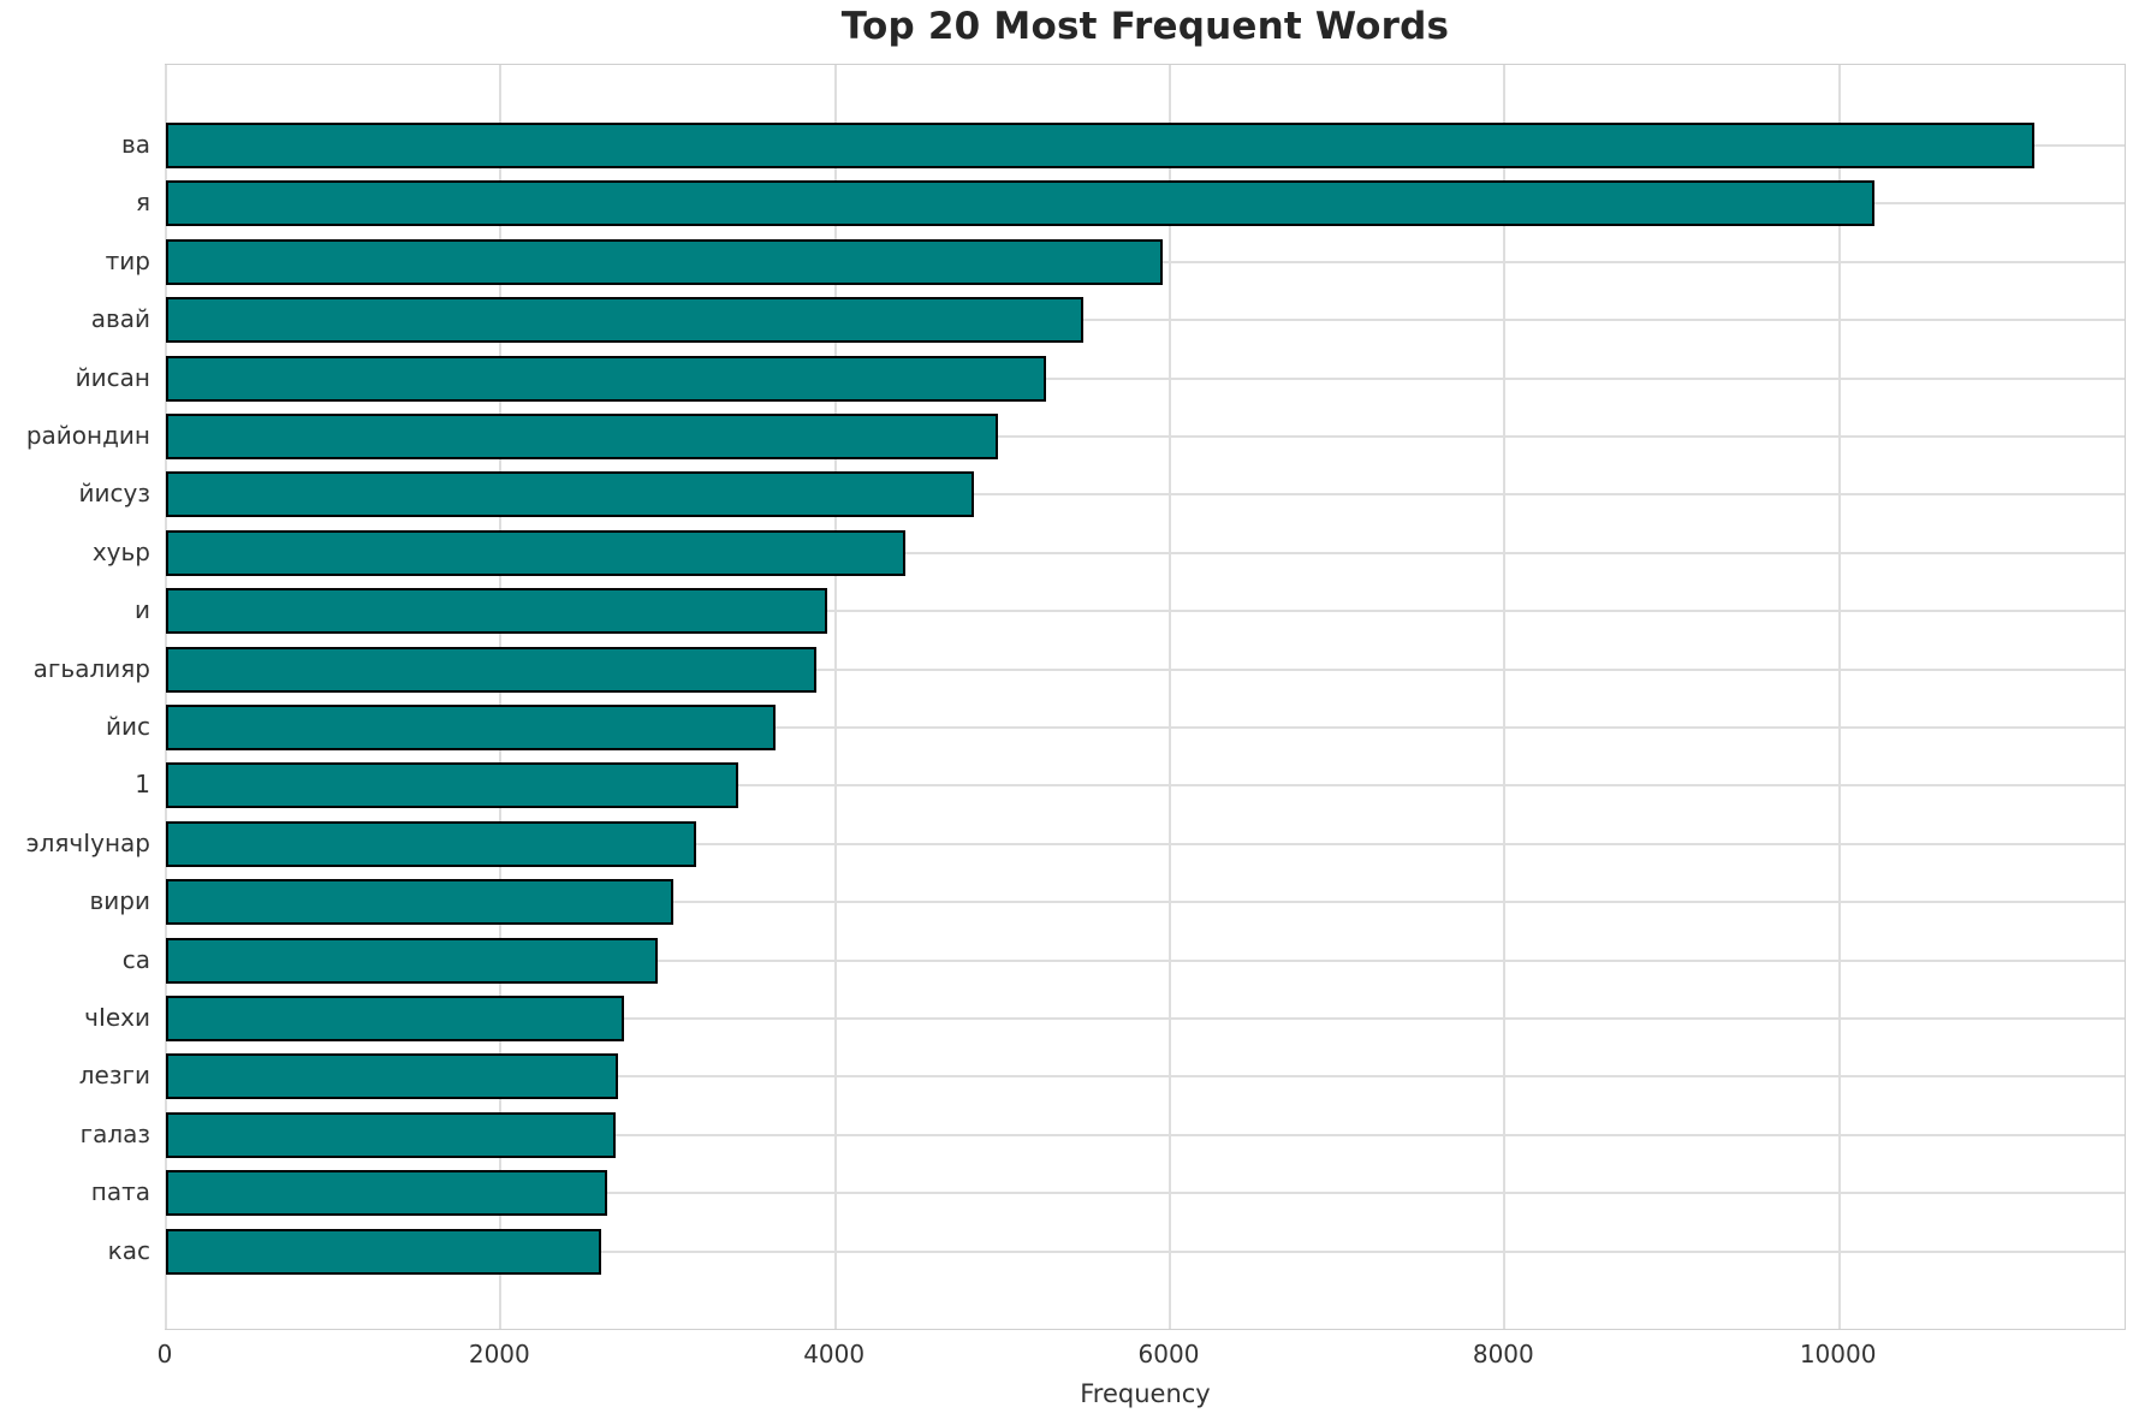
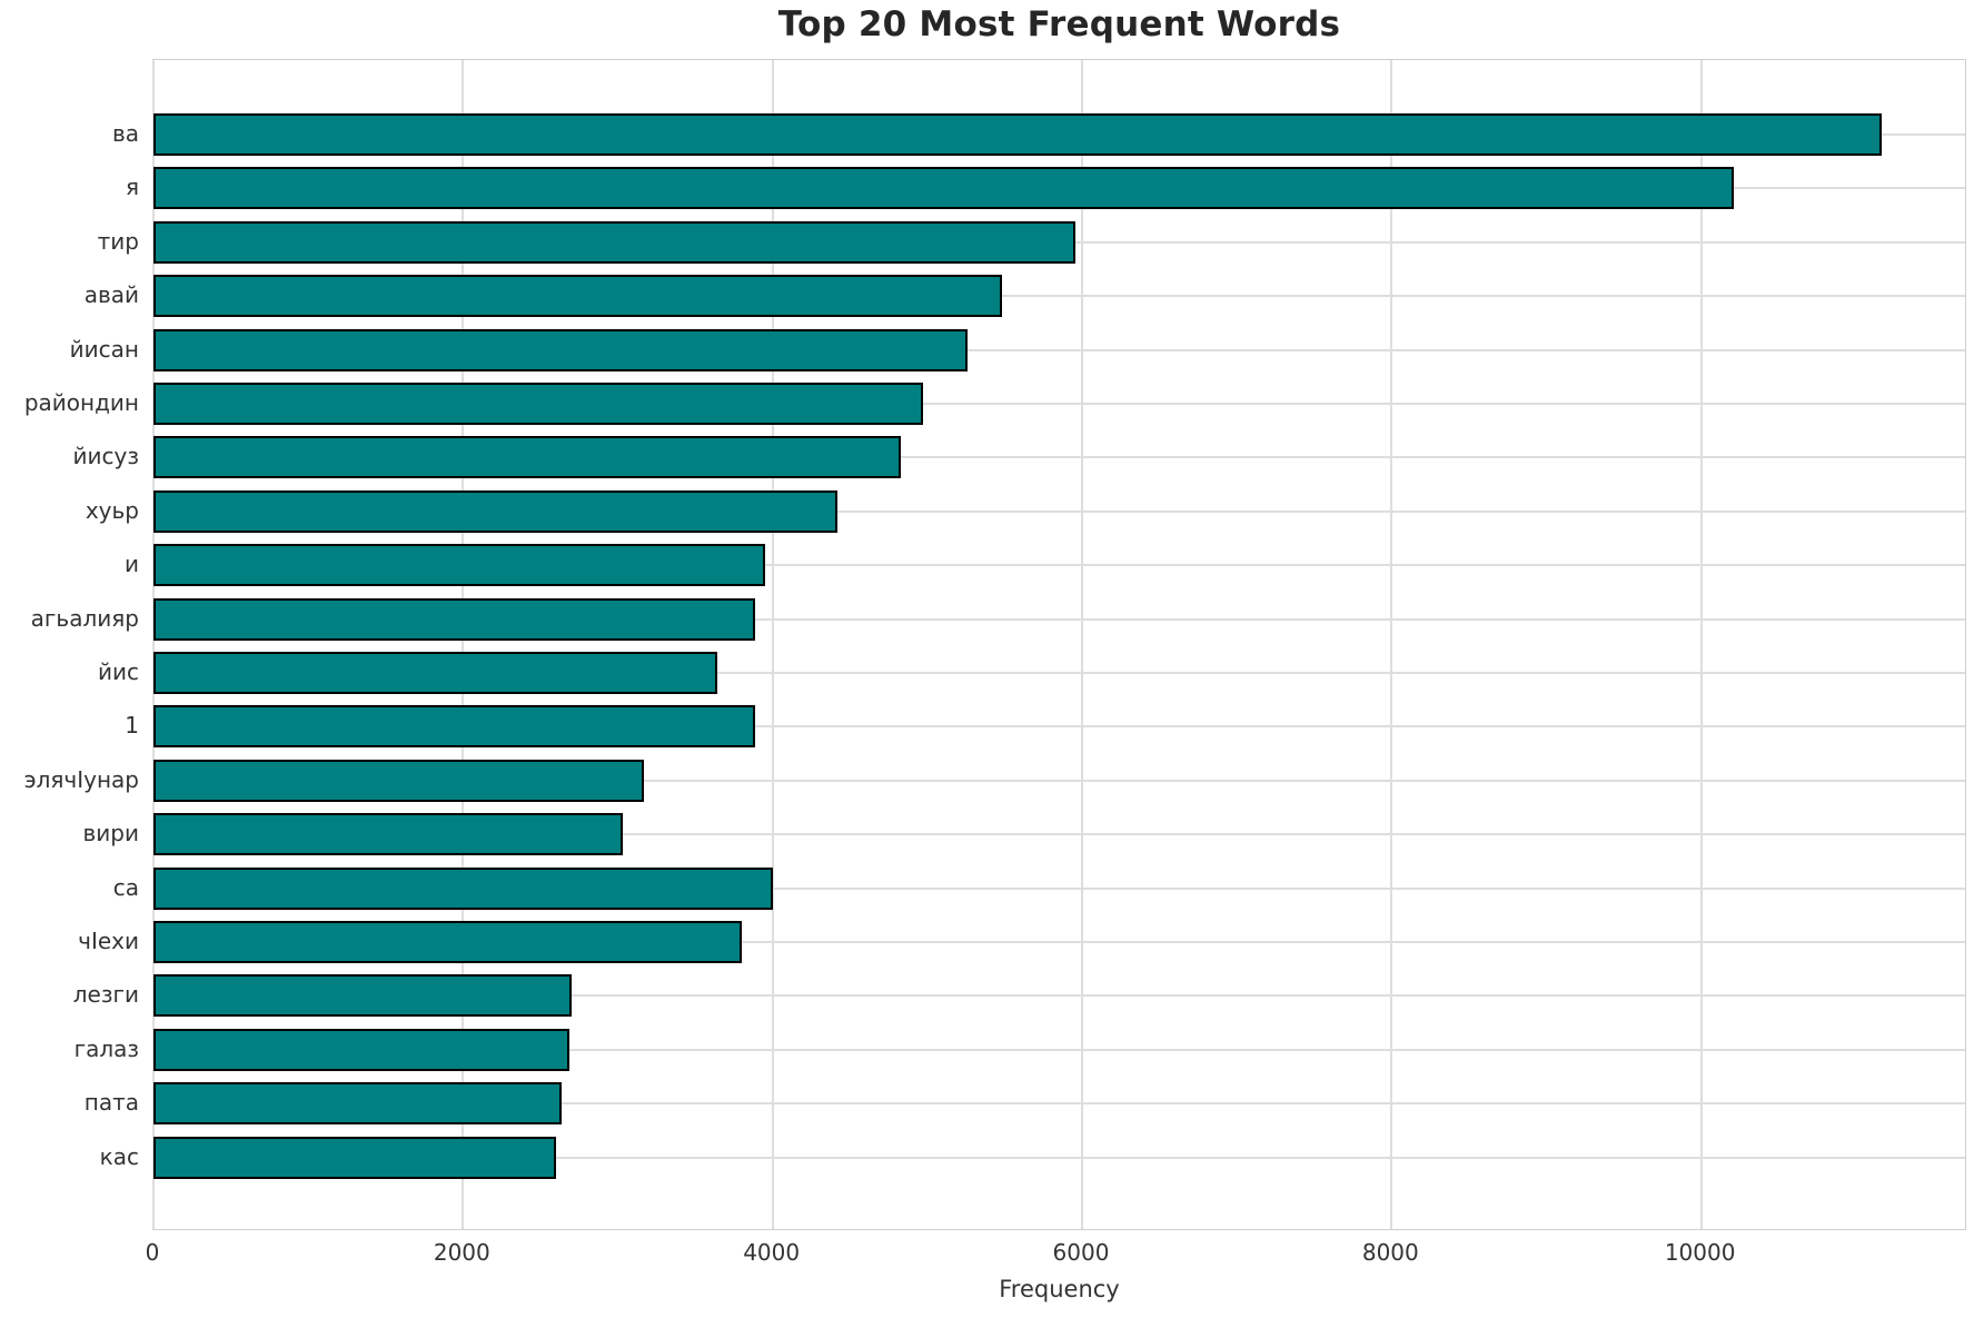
1: 3420 -> 3890
са: 2940 -> 4000
чӀехи: 2740 -> 3800
